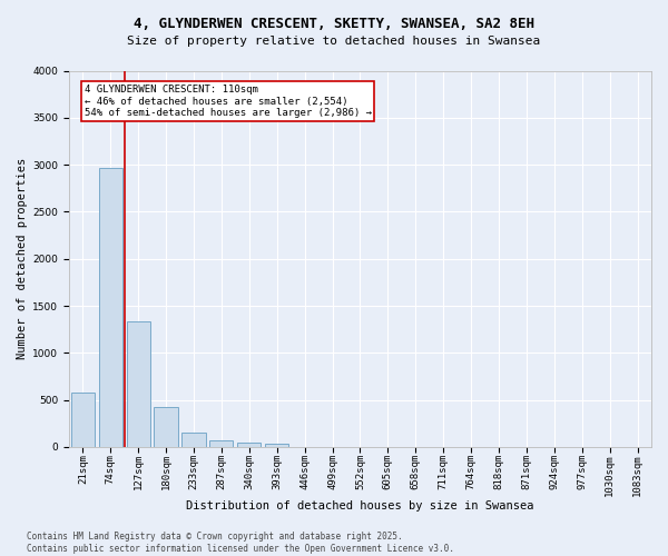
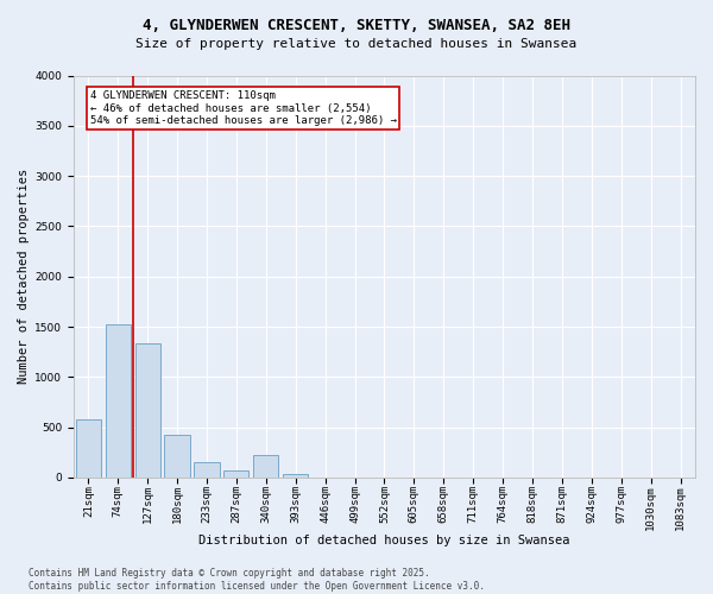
74sqm: 2960 -> 1520
340sqm: 40 -> 220
